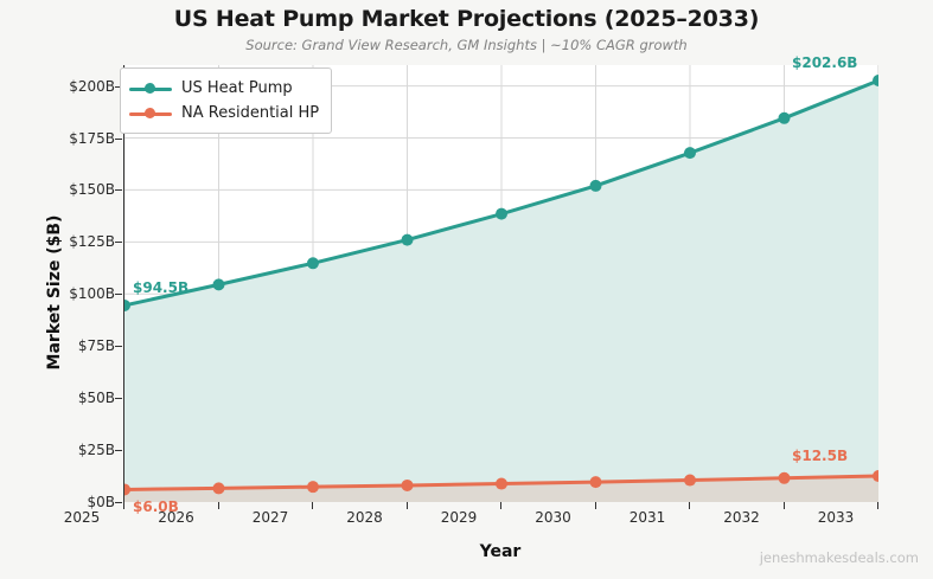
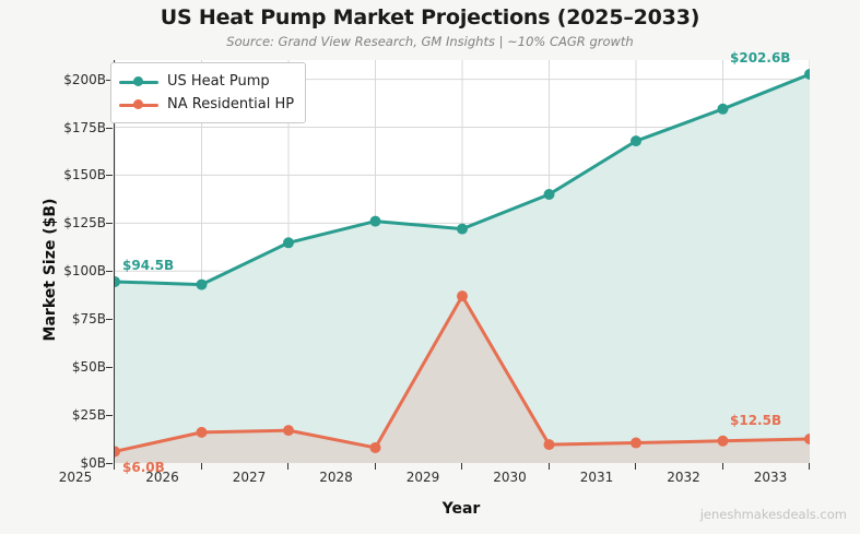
US Heat Pump/2026: $104B -> $93B
NA Residential HP/2026: $7B -> $16B
NA Residential HP/2027: $7B -> $17B
US Heat Pump/2029: $138B -> $122B
NA Residential HP/2029: $9B -> $87B
US Heat Pump/2030: $152B -> $140B
